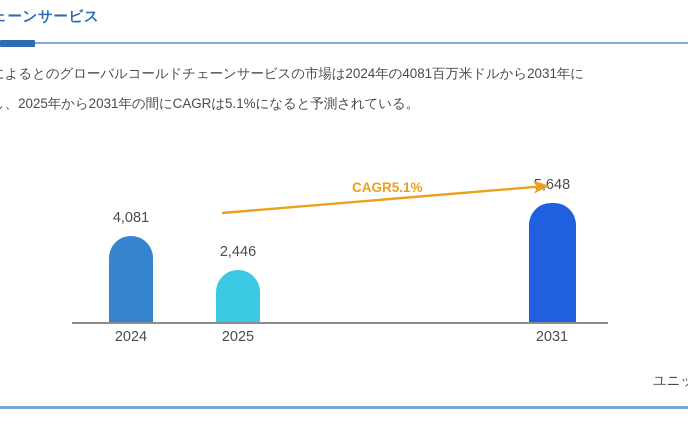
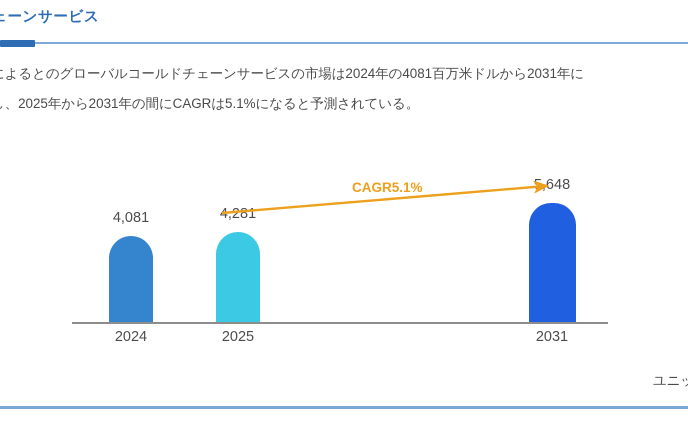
2025: 2,446 -> 4,281
